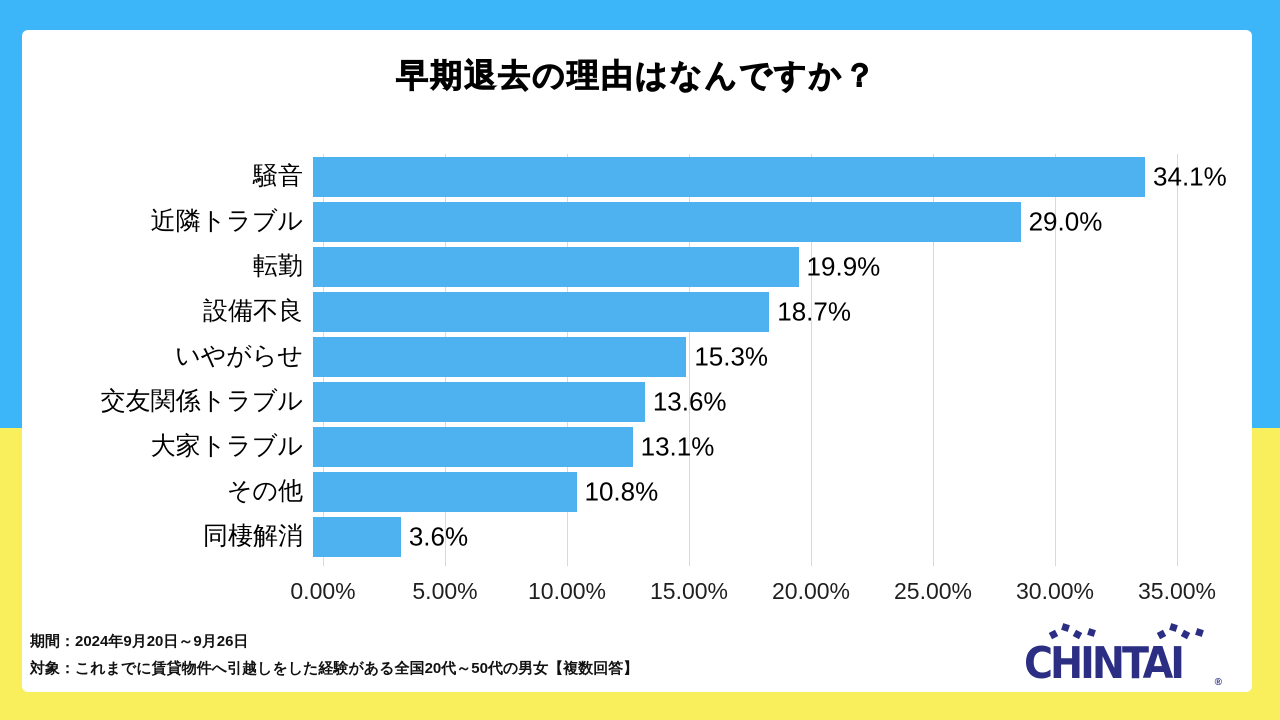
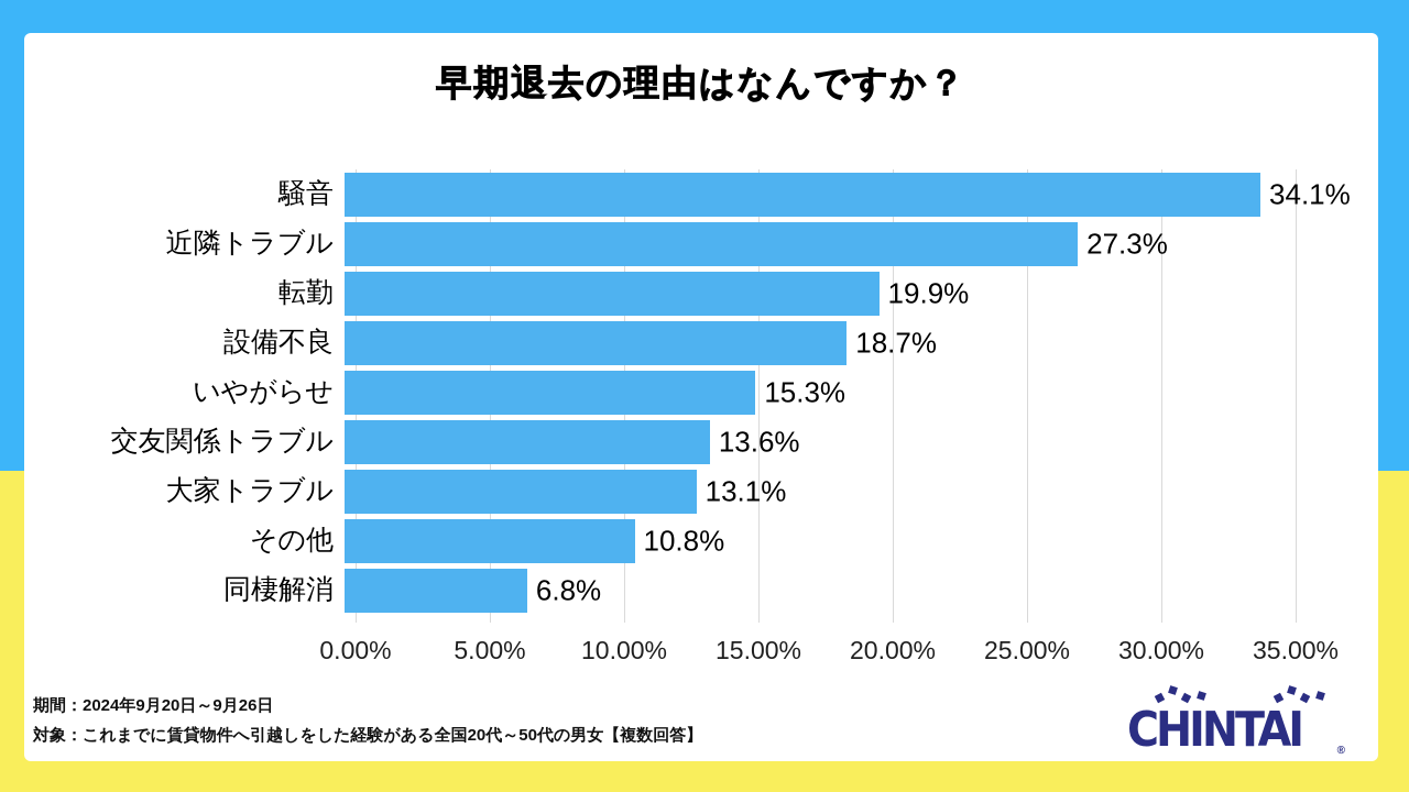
近隣トラブル: 29.0% -> 27.3%
同棲解消: 3.6% -> 6.8%
